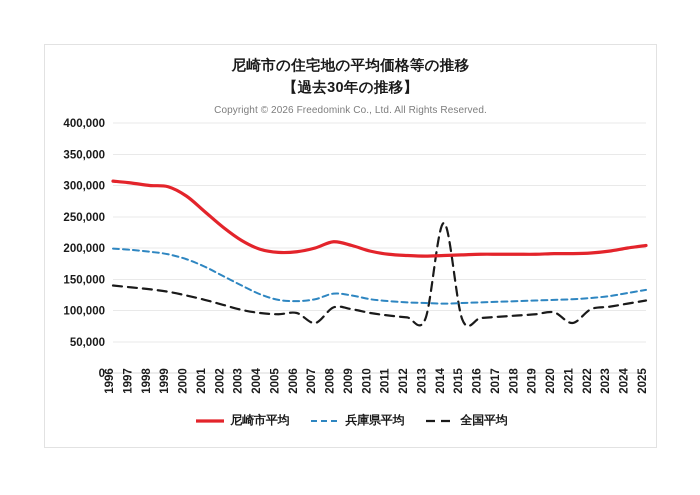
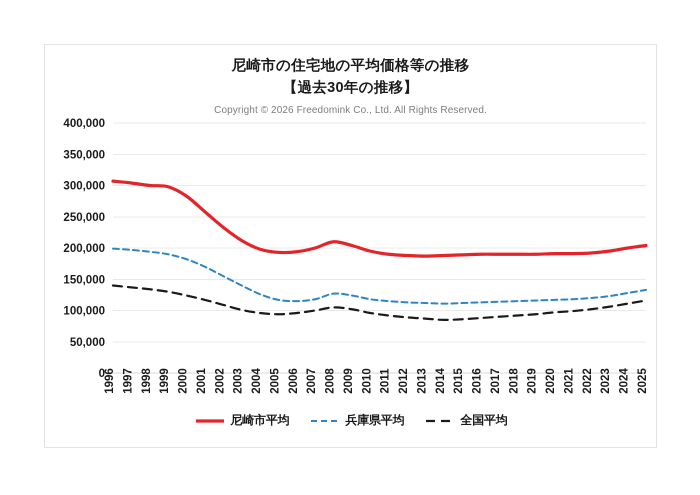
全国平均/2007: 80000 -> 100000
全国平均/2014: 240000 -> 80000
全国平均/2021: 80000 -> 100000
